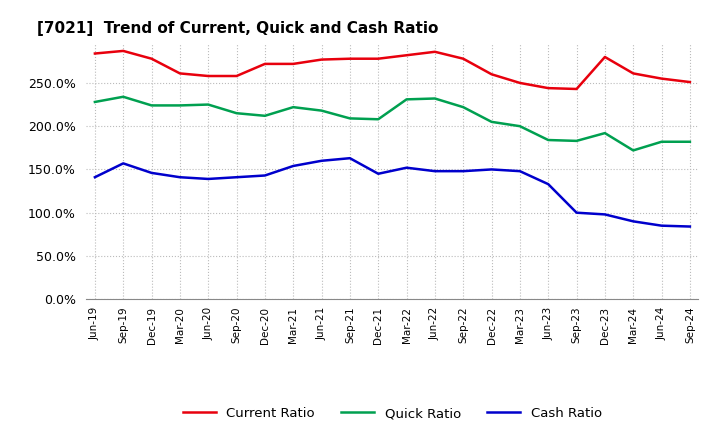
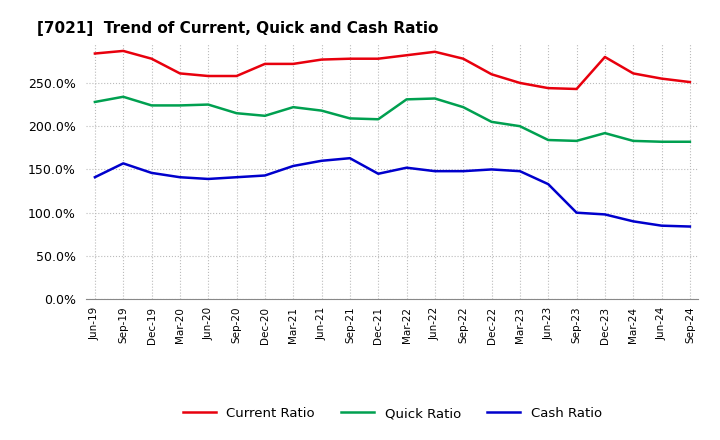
Quick Ratio/Mar-24: 172% -> 183%
